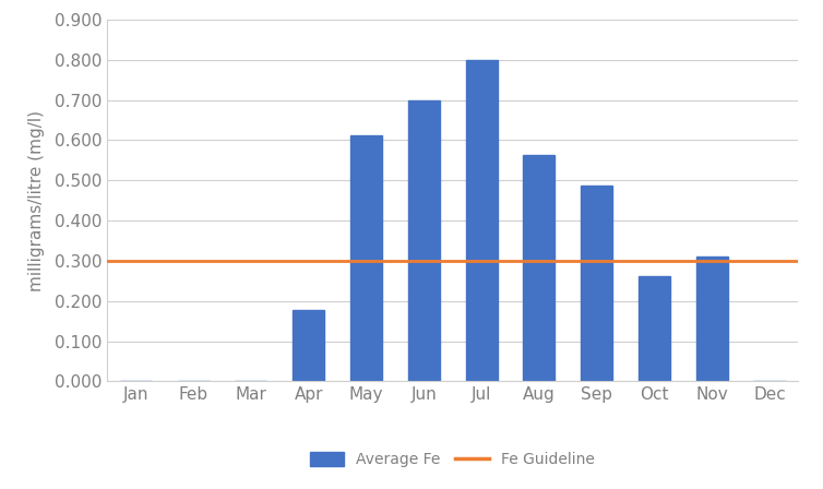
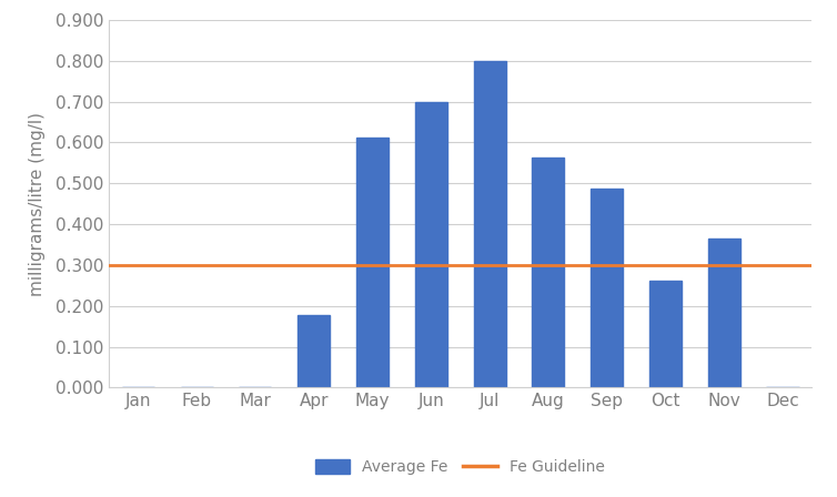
Nov: 0.310 -> 0.365
